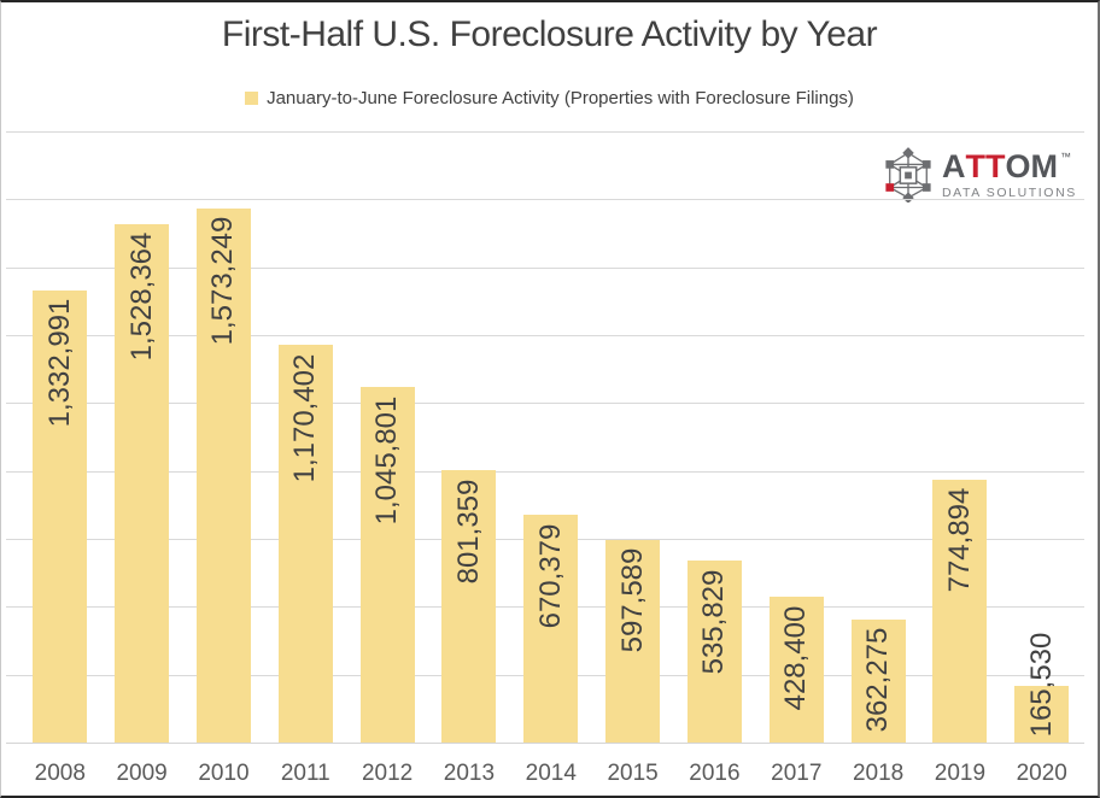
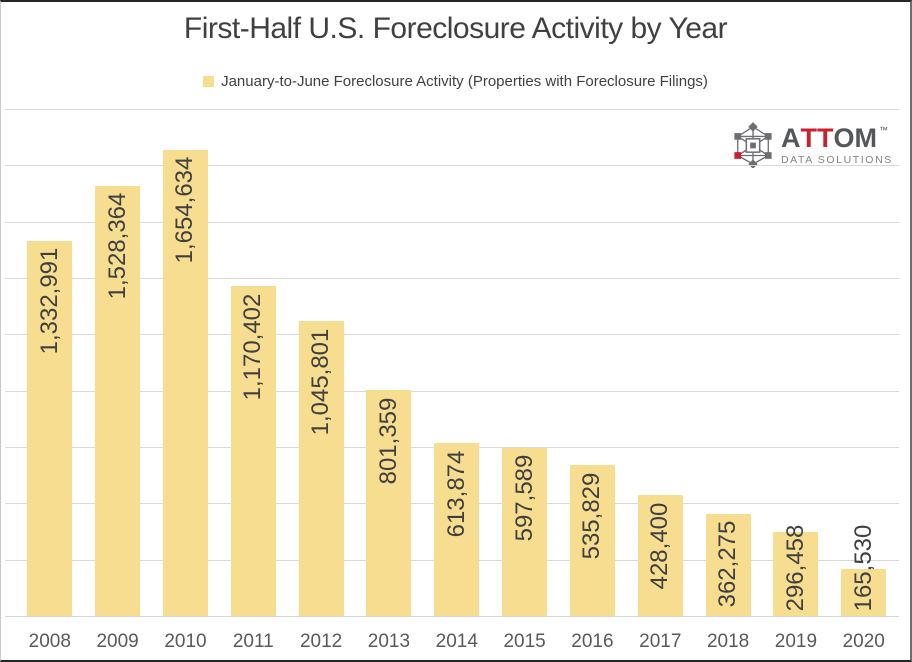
2010: 1,573,249 -> 1,654,634
2014: 670,379 -> 613,874
2019: 774,894 -> 296,458
